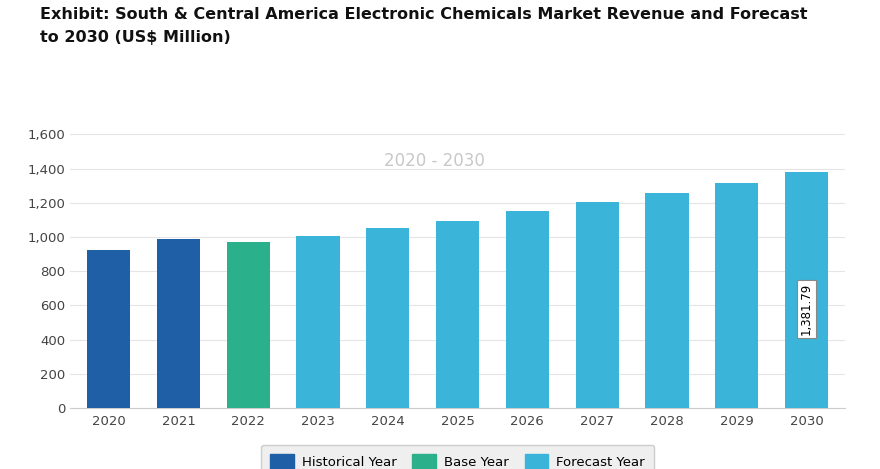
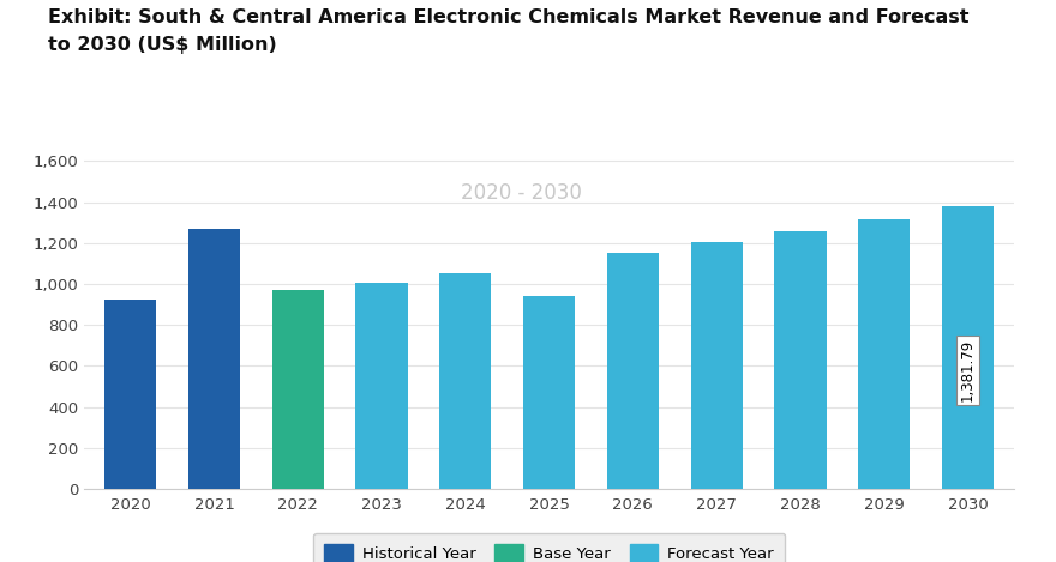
2021: 990 -> 1,270
2025: 1,100 -> 940
